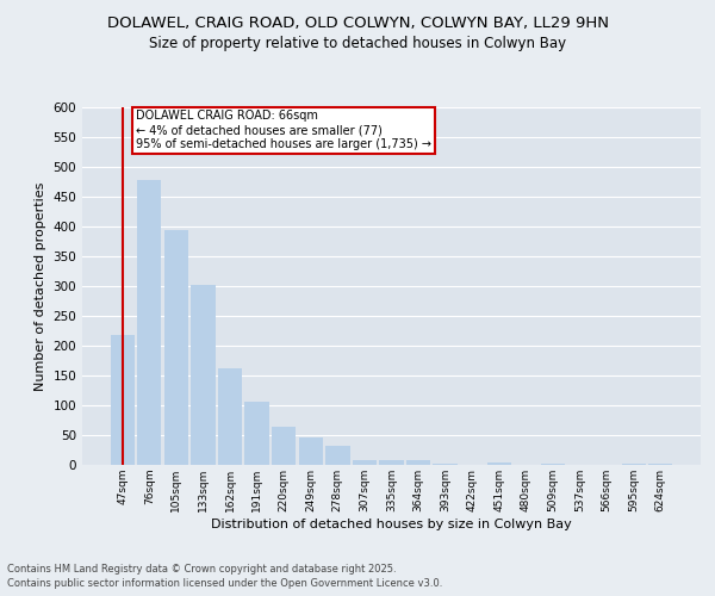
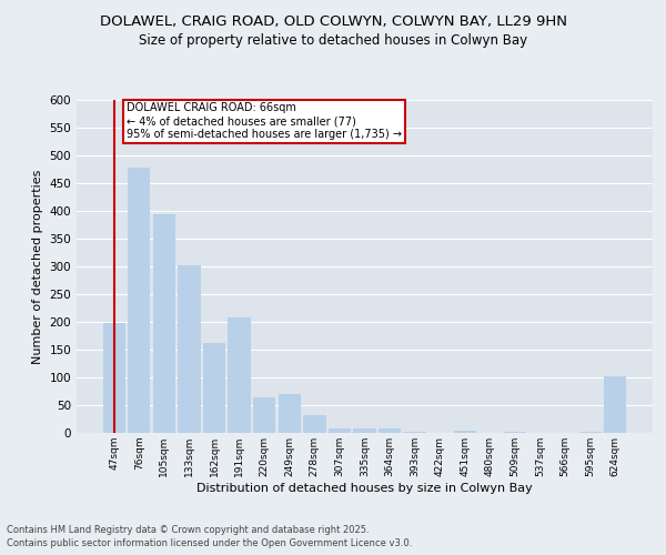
47sqm: 218 -> 198
191sqm: 106 -> 208
249sqm: 47 -> 70
624sqm: 2 -> 102
